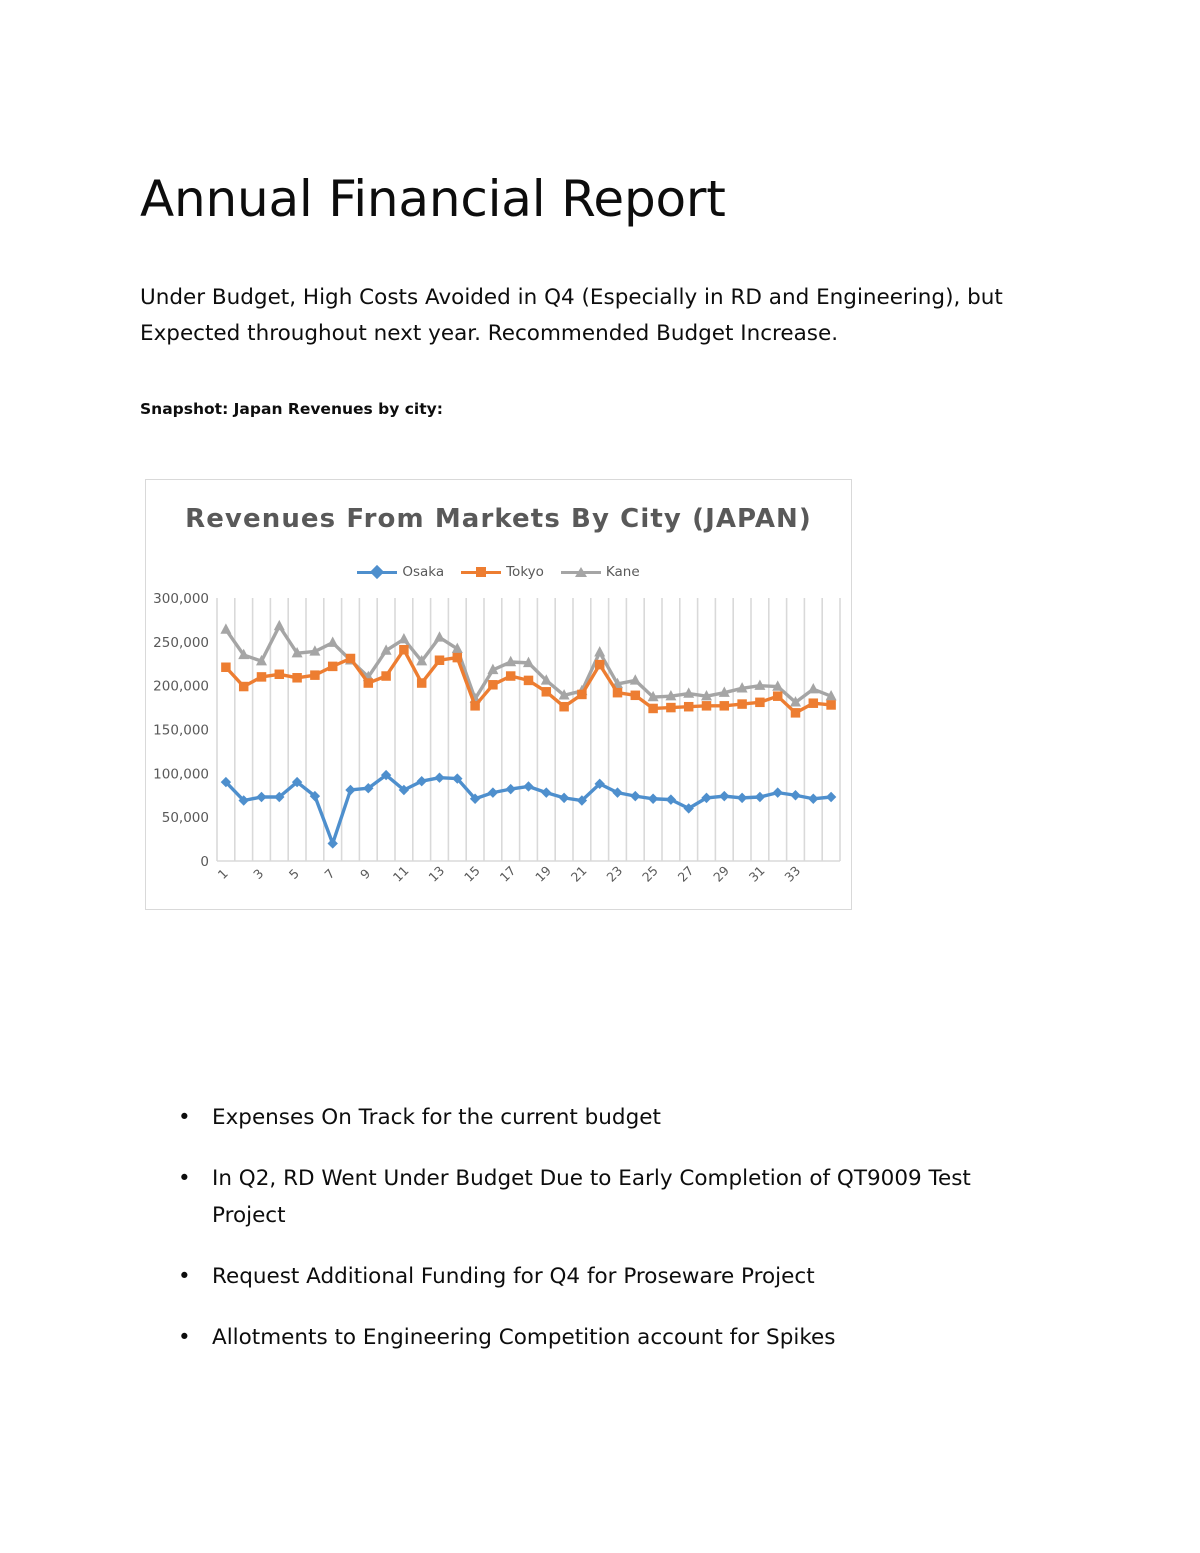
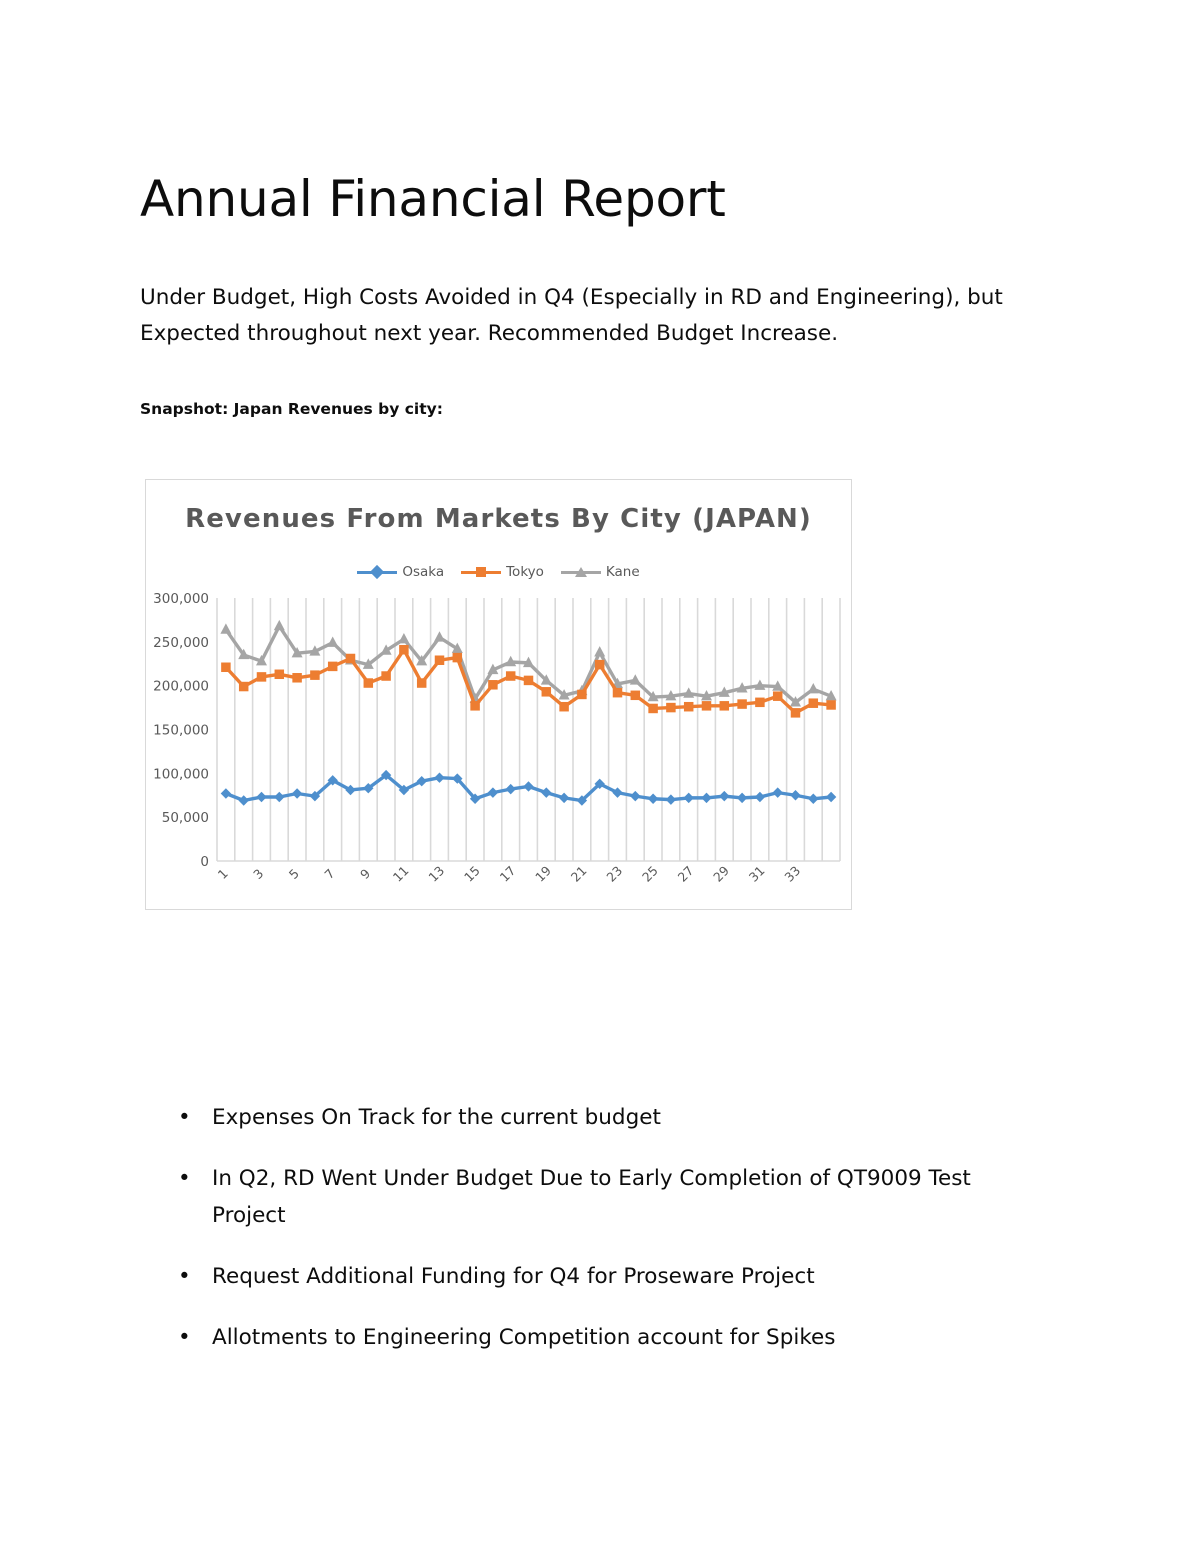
Osaka/1: 90000 -> 80000
Osaka/5: 90000 -> 80000
Osaka/7: 20000 -> 90000
Kane/9: 210000 -> 220000
Osaka/27: 60000 -> 70000
